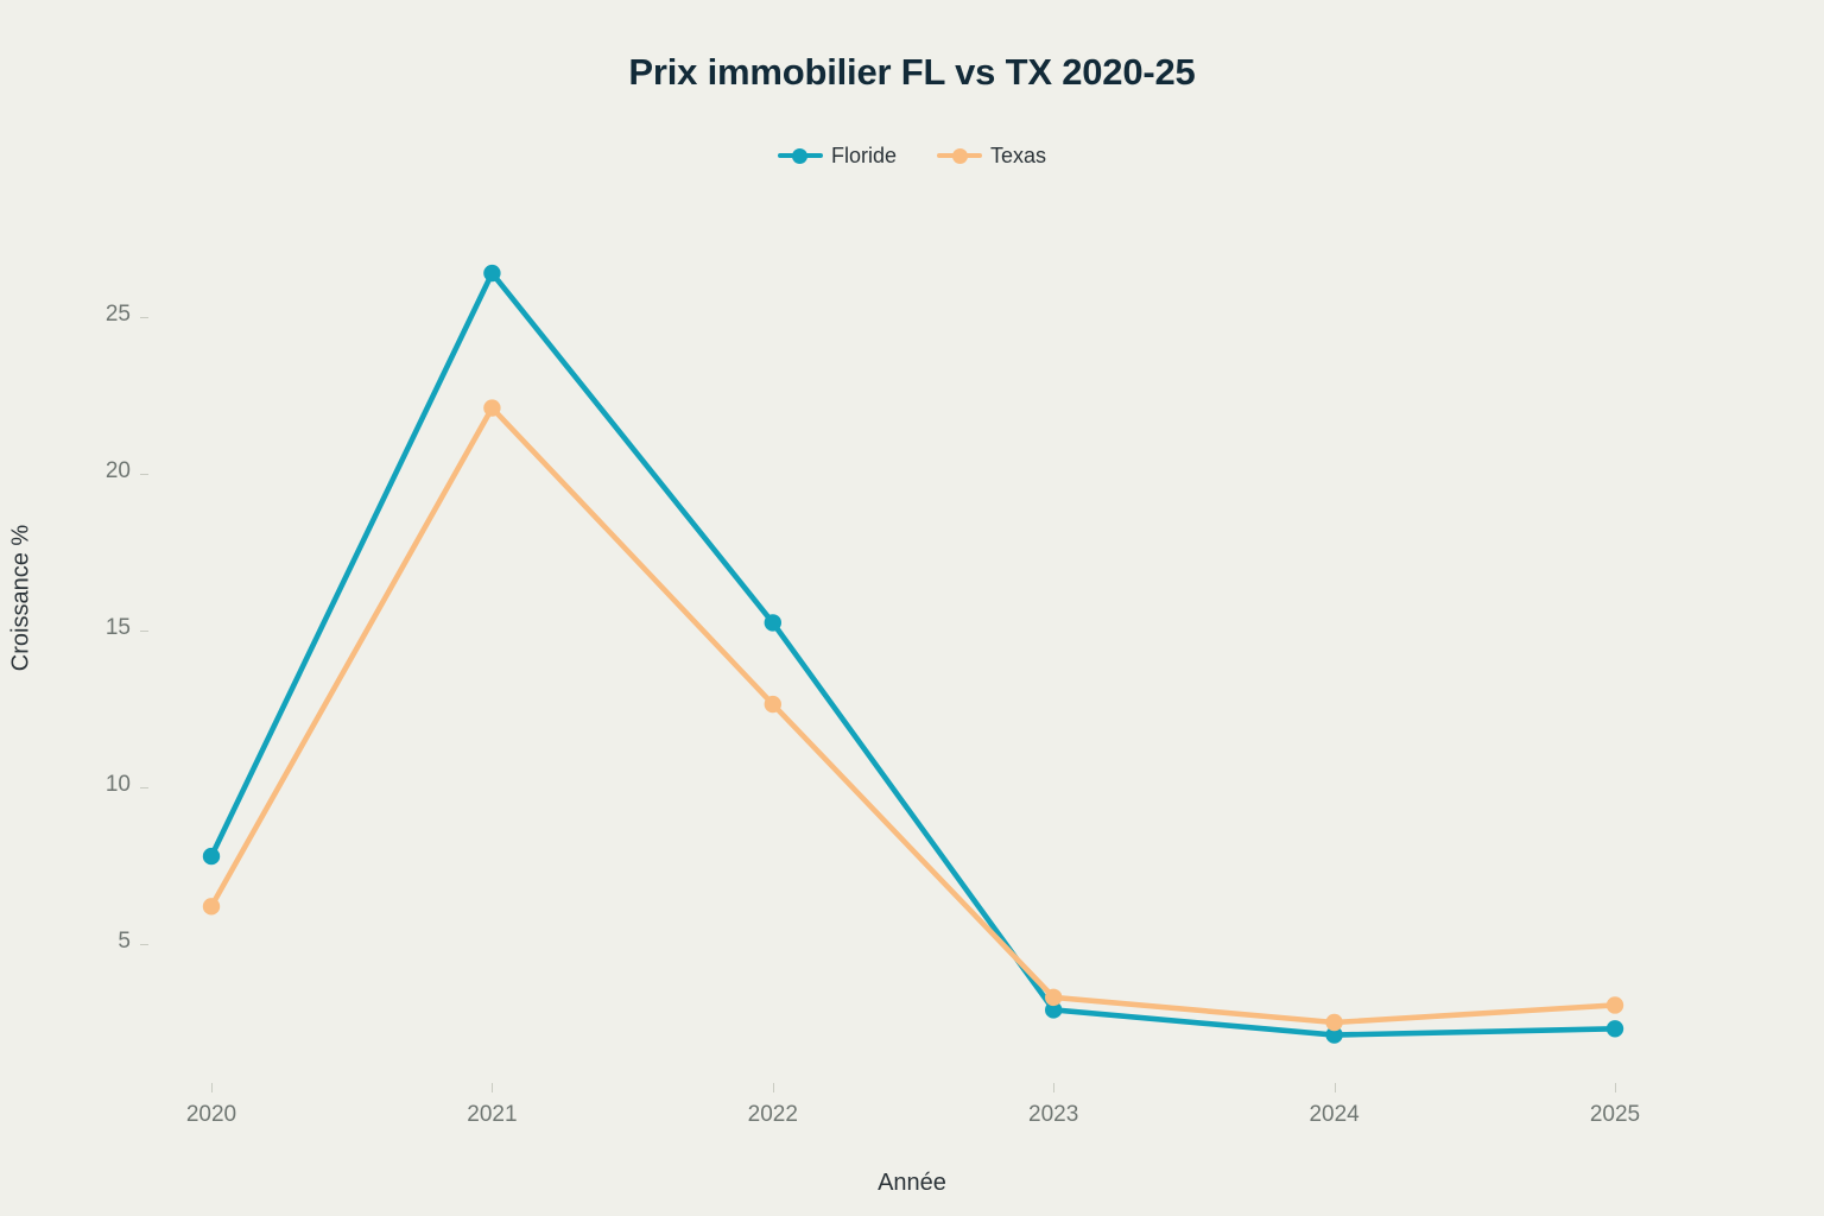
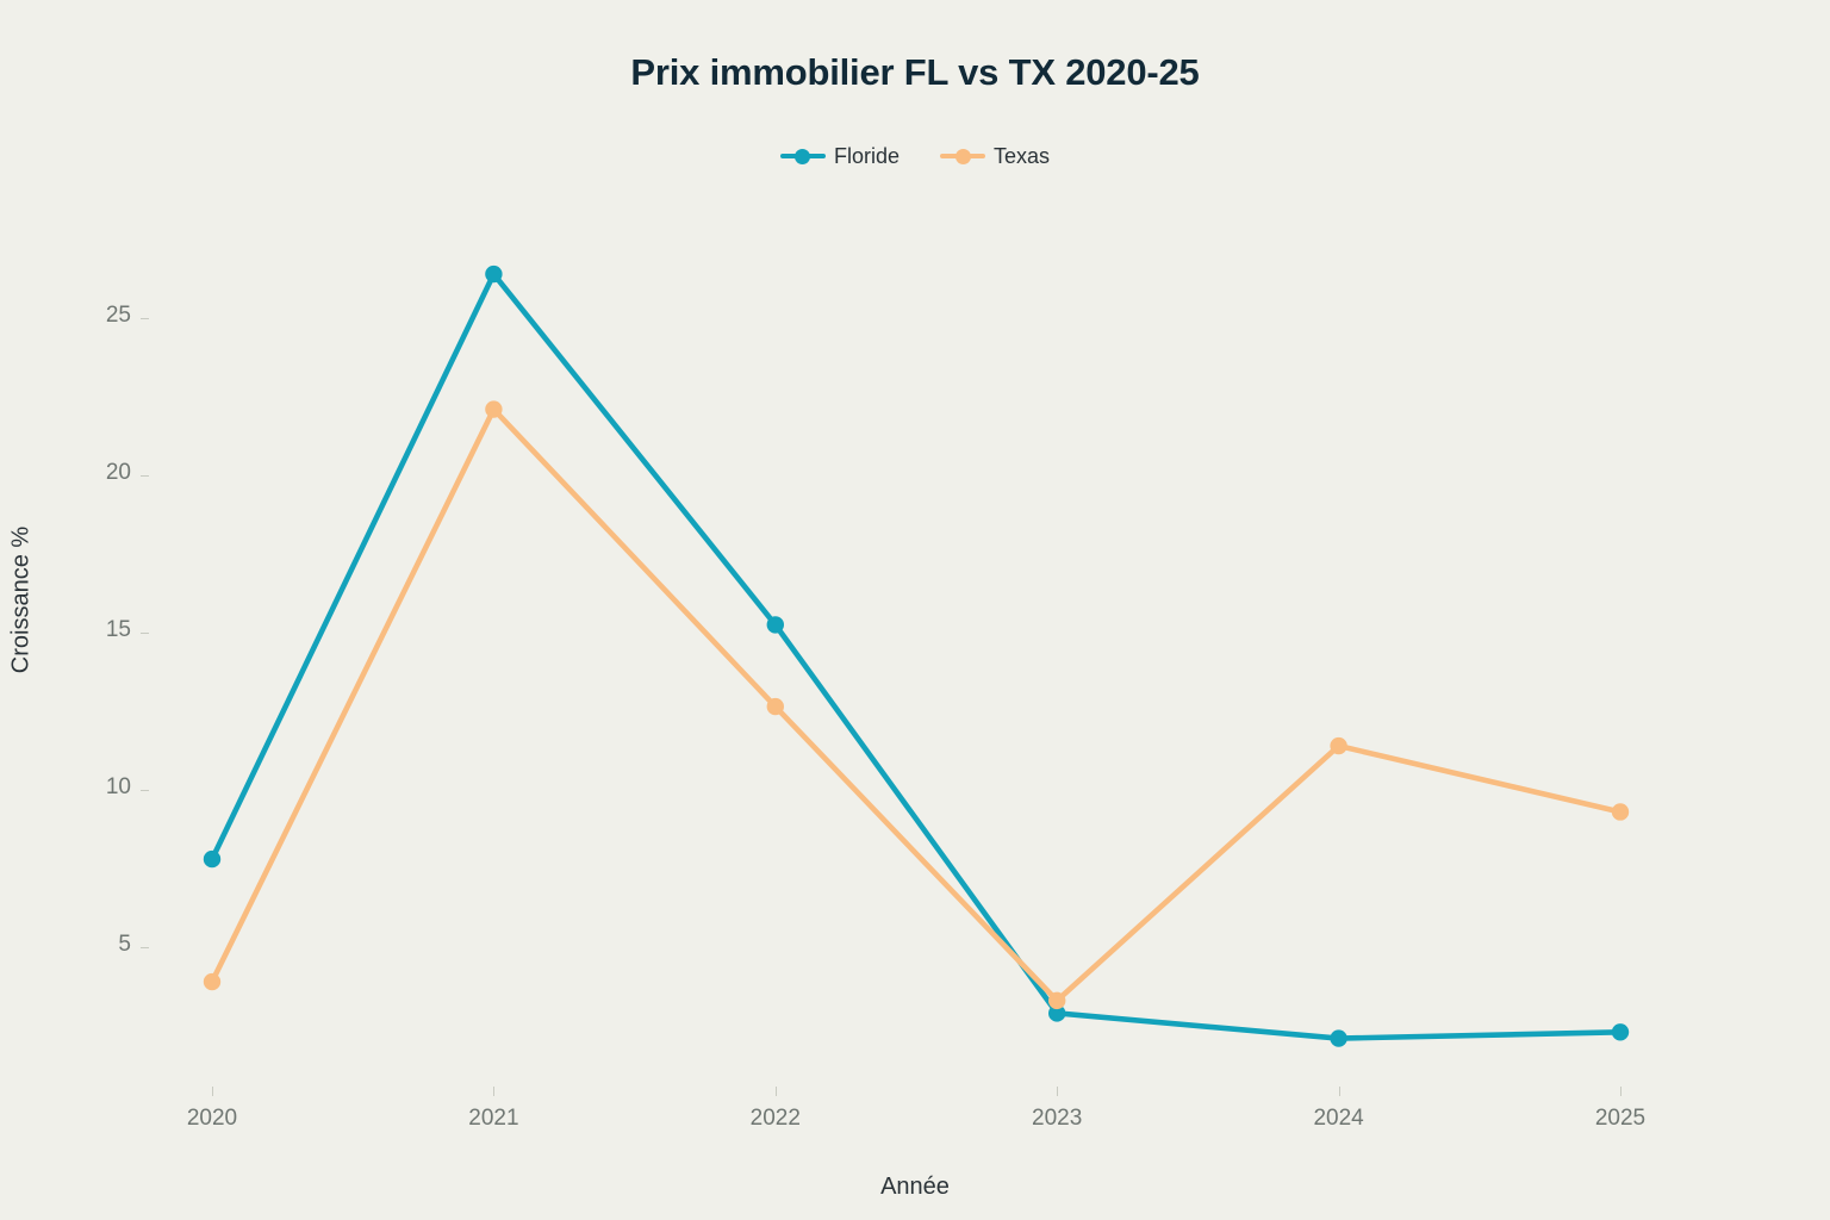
Texas/2020: 6.2 -> 3.9
Texas/2024: 2.5 -> 11.4
Texas/2025: 3.0 -> 9.3
